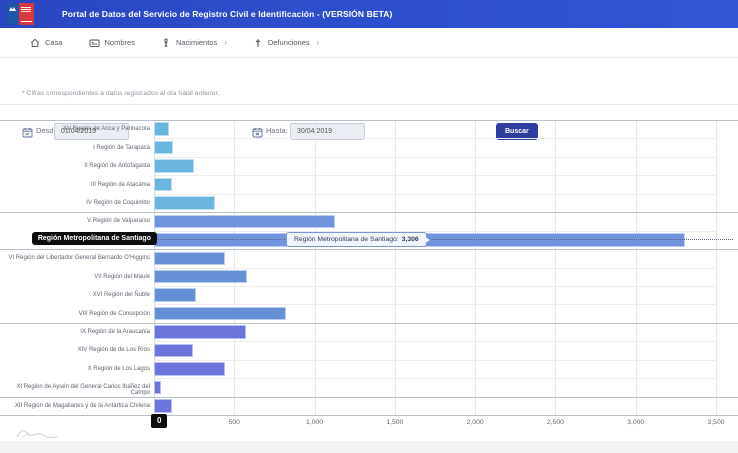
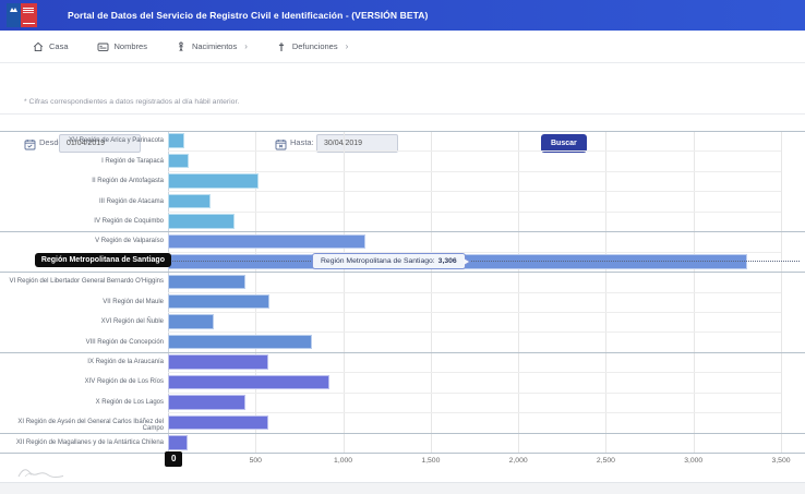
II Región de Antofagasta: 250 -> 520
III Región de Atacama: 110 -> 240
XIV Región de de Los Ríos: 240 -> 920
XI Región de Aysén del General Carlos Ibáñez del Campo: 40 -> 570
